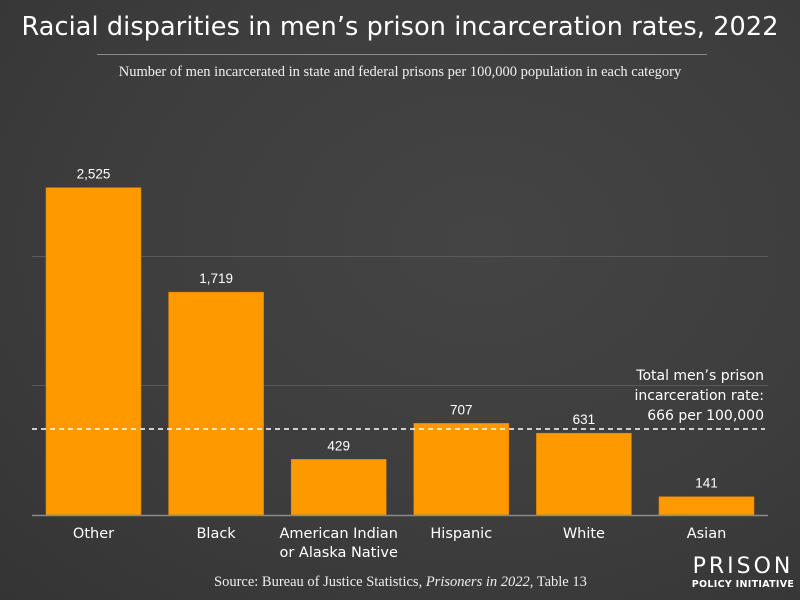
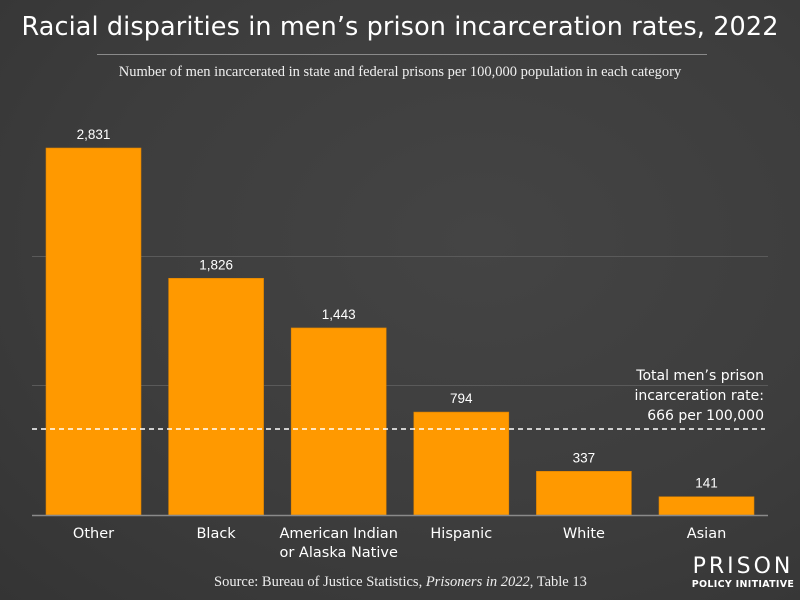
Other: 2,525 -> 2,831
Black: 1,719 -> 1,826
American Indian or Alaska Native: 429 -> 1,443
Hispanic: 707 -> 794
White: 631 -> 337
